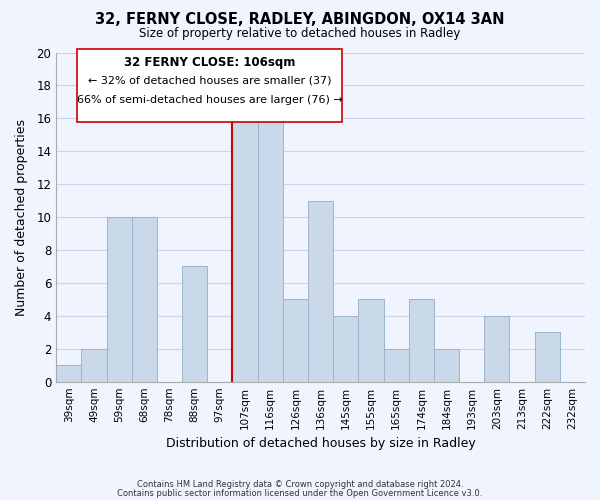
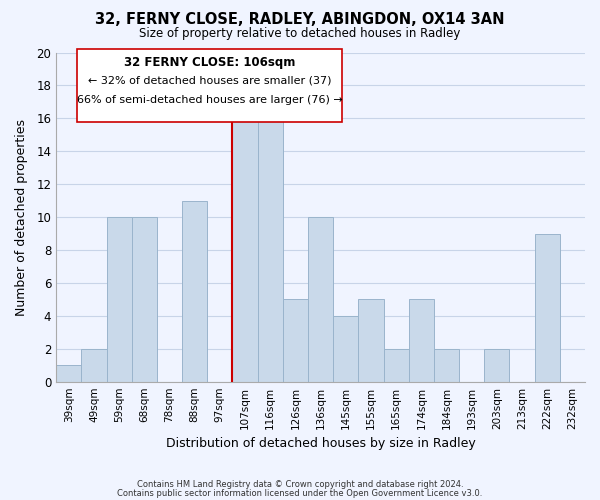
88sqm: 7 -> 11
136sqm: 11 -> 10
203sqm: 4 -> 2
222sqm: 3 -> 9
